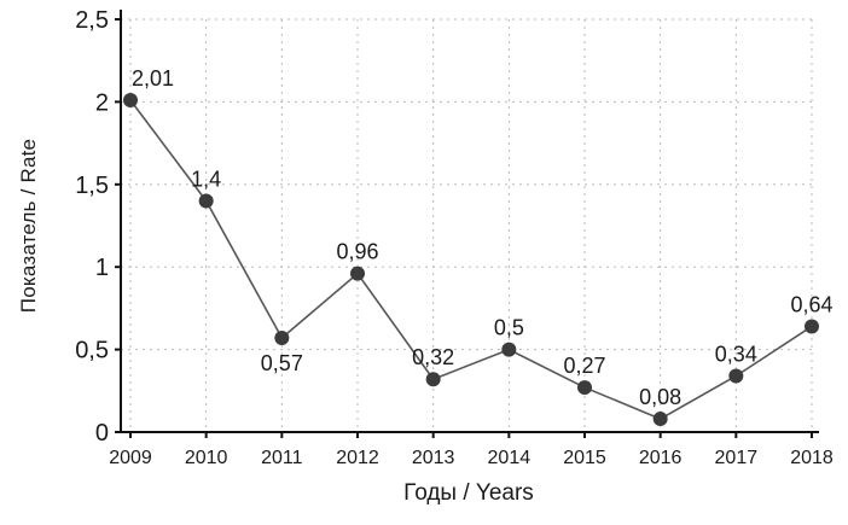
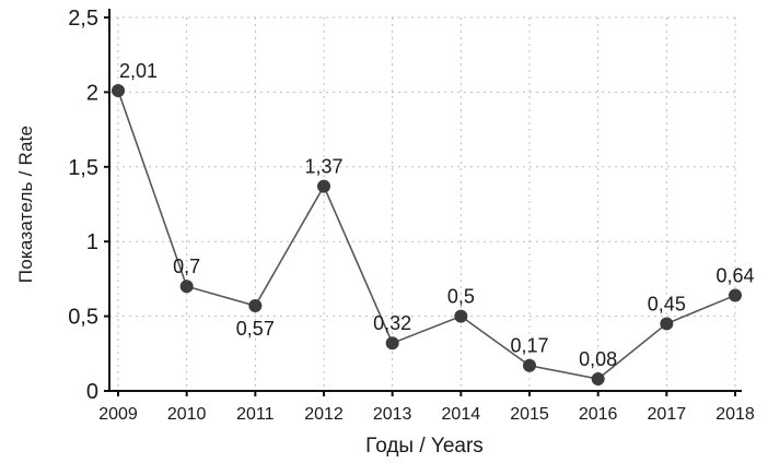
2010: 1,4 -> 0,7
2012: 0,96 -> 1,37
2015: 0,27 -> 0,17
2017: 0,34 -> 0,45
